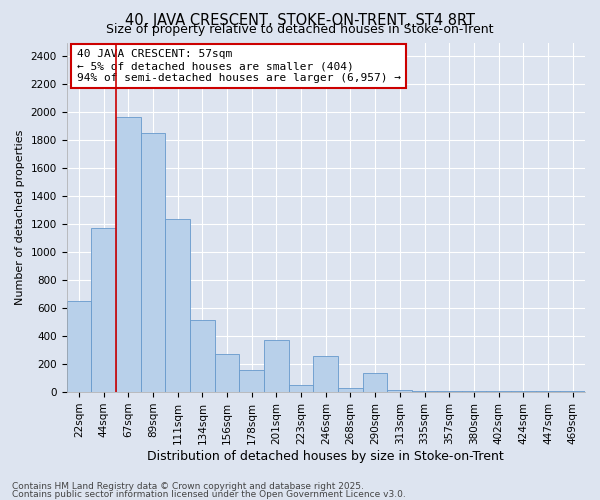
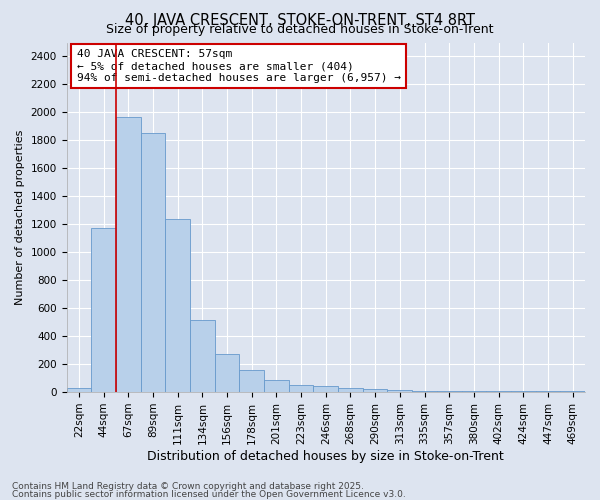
22sqm: 650 -> 30
201sqm: 370 -> 90
246sqm: 260 -> 40
290sqm: 140 -> 20
